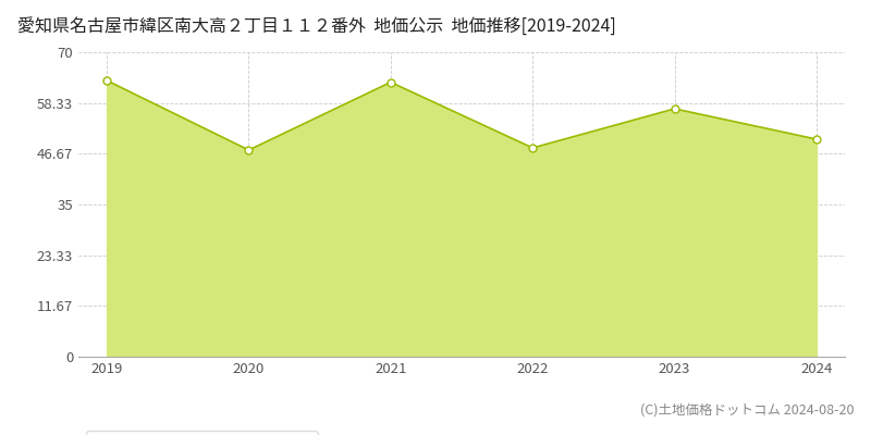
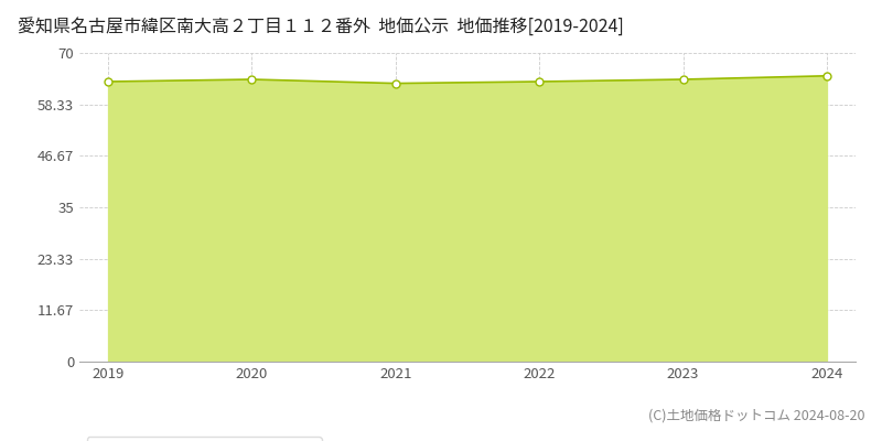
2020: 47.5 -> 64.0
2022: 48.0 -> 63.5
2023: 57.0 -> 64.0
2024: 50.0 -> 64.8
